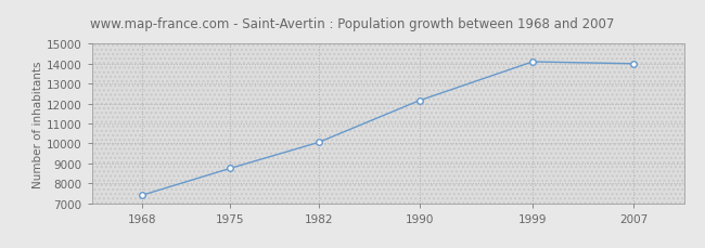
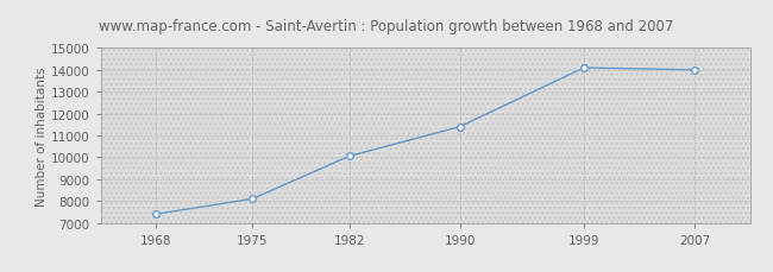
1975: 8800 -> 8100
1990: 12200 -> 11400
